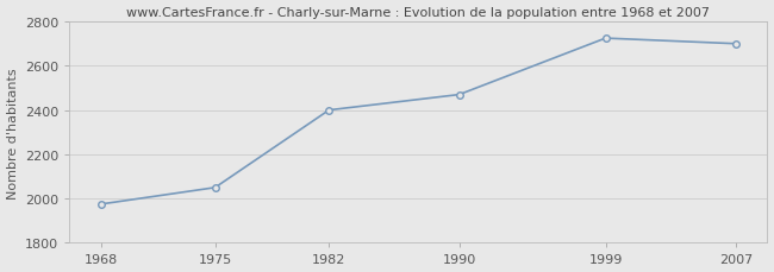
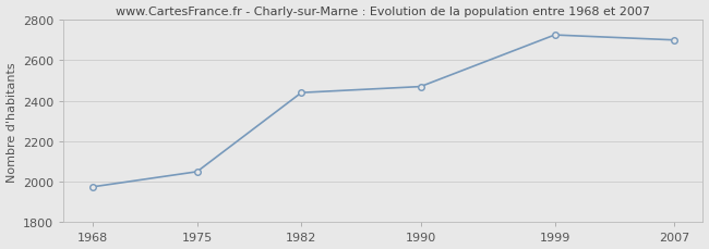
1982: 2400 -> 2440
